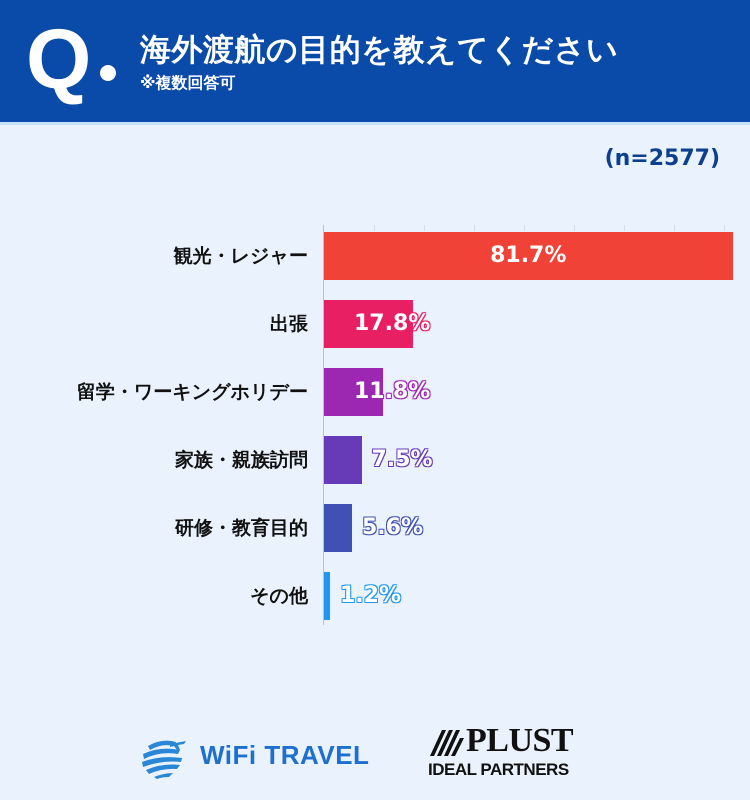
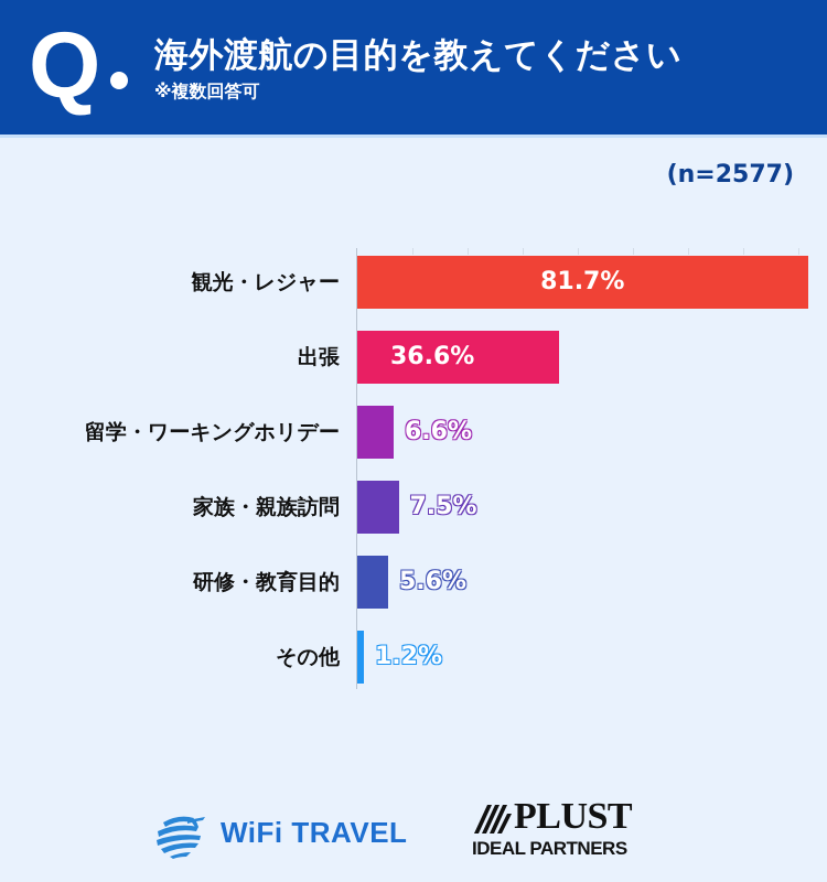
出張: 17.8% -> 36.6%
留学・ワーキングホリデー: 11.8% -> 6.6%
